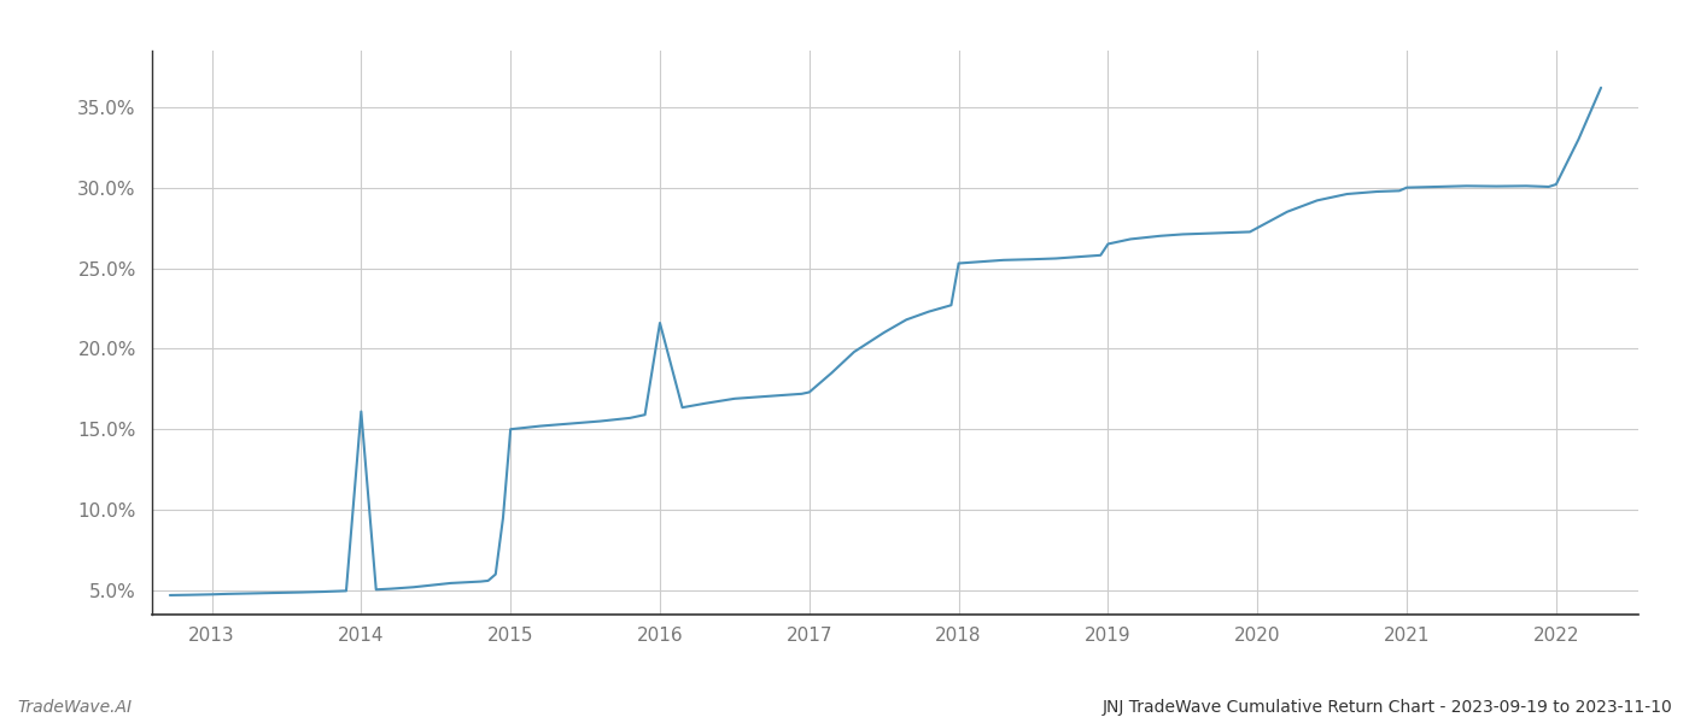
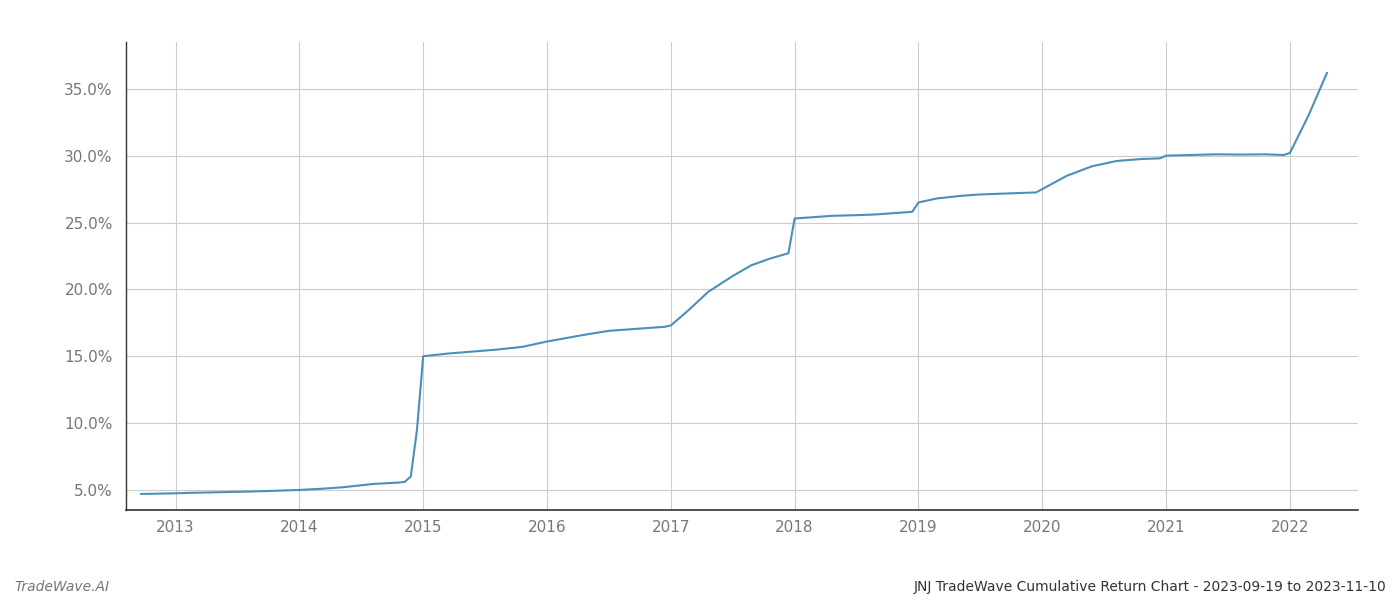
2014: 16.1% -> 5.0%
2016: 21.6% -> 16.1%
